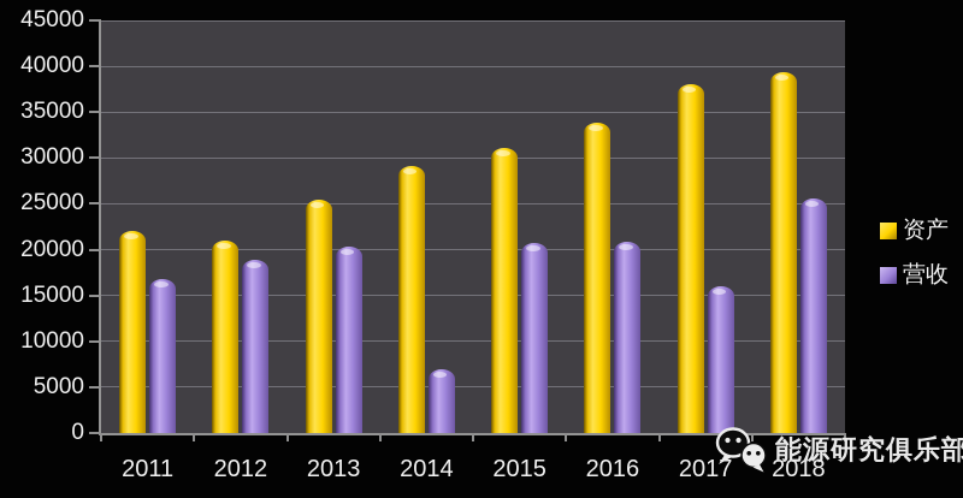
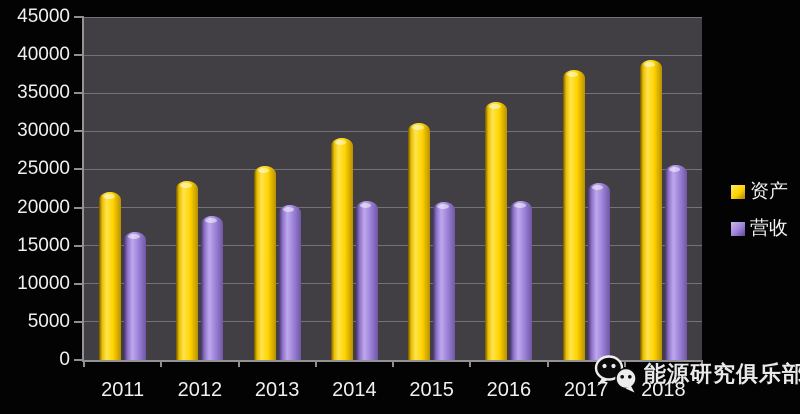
资产/2012: 21000 -> 24000
营收/2014: 7000 -> 21000
营收/2017: 16000 -> 23000
